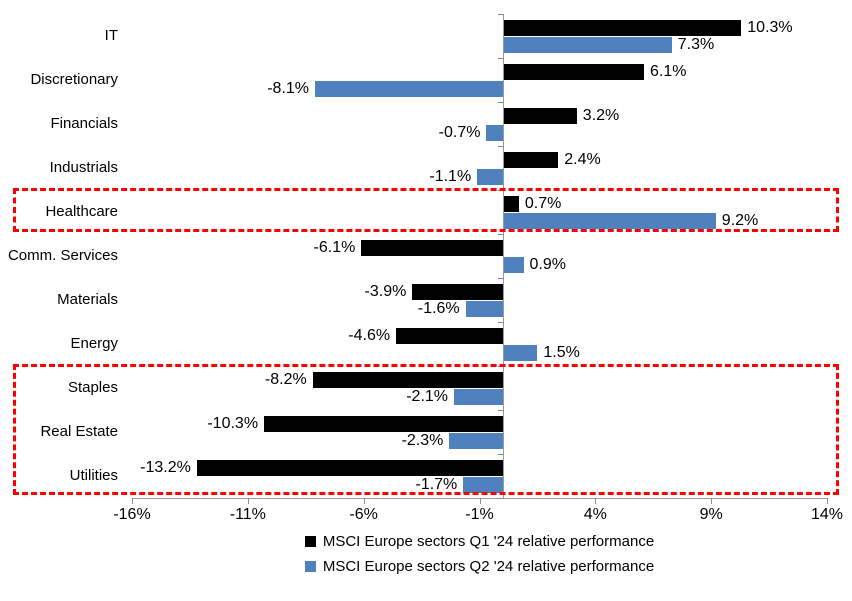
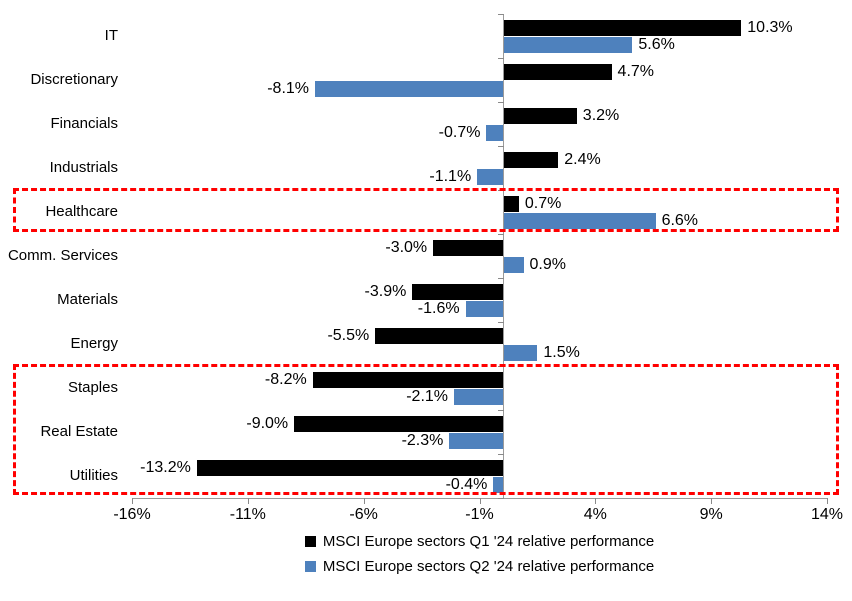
MSCI Europe sectors Q2 '24 relative performance/IT: 7.3% -> 5.6%
MSCI Europe sectors Q1 '24 relative performance/Discretionary: 6.1% -> 4.7%
MSCI Europe sectors Q2 '24 relative performance/Healthcare: 9.2% -> 6.6%
MSCI Europe sectors Q1 '24 relative performance/Comm. Services: -6.1% -> -3.0%
MSCI Europe sectors Q1 '24 relative performance/Energy: -4.6% -> -5.5%
MSCI Europe sectors Q1 '24 relative performance/Real Estate: -10.3% -> -9.0%
MSCI Europe sectors Q2 '24 relative performance/Utilities: -1.7% -> -0.4%
